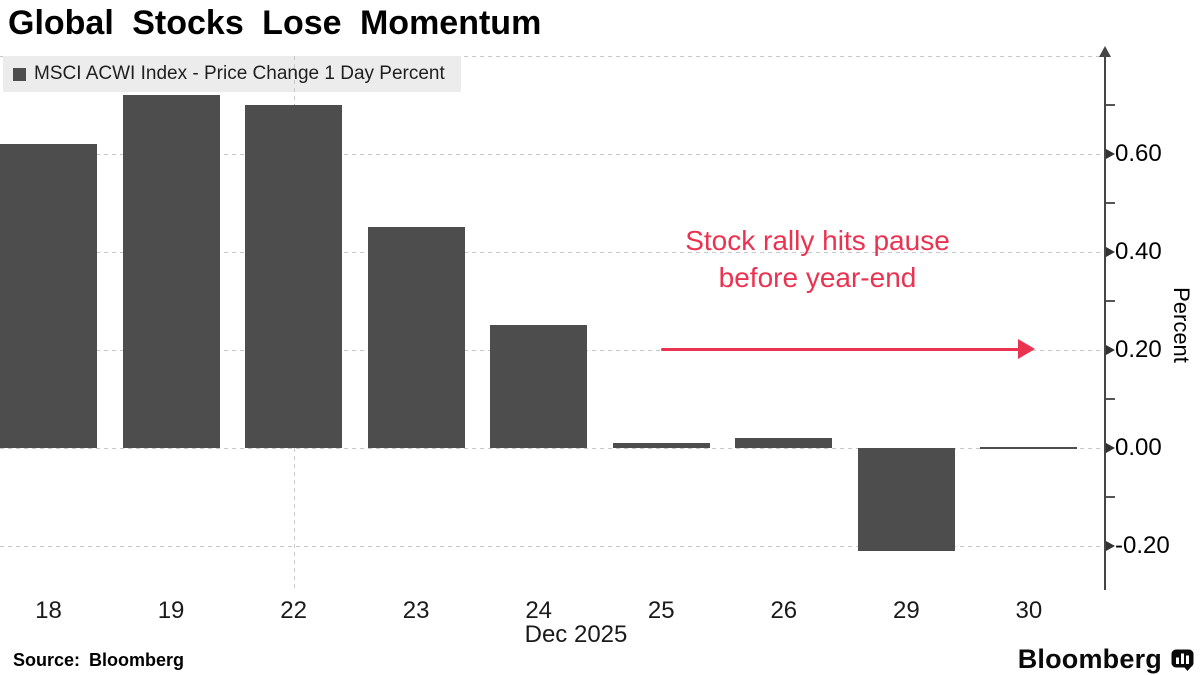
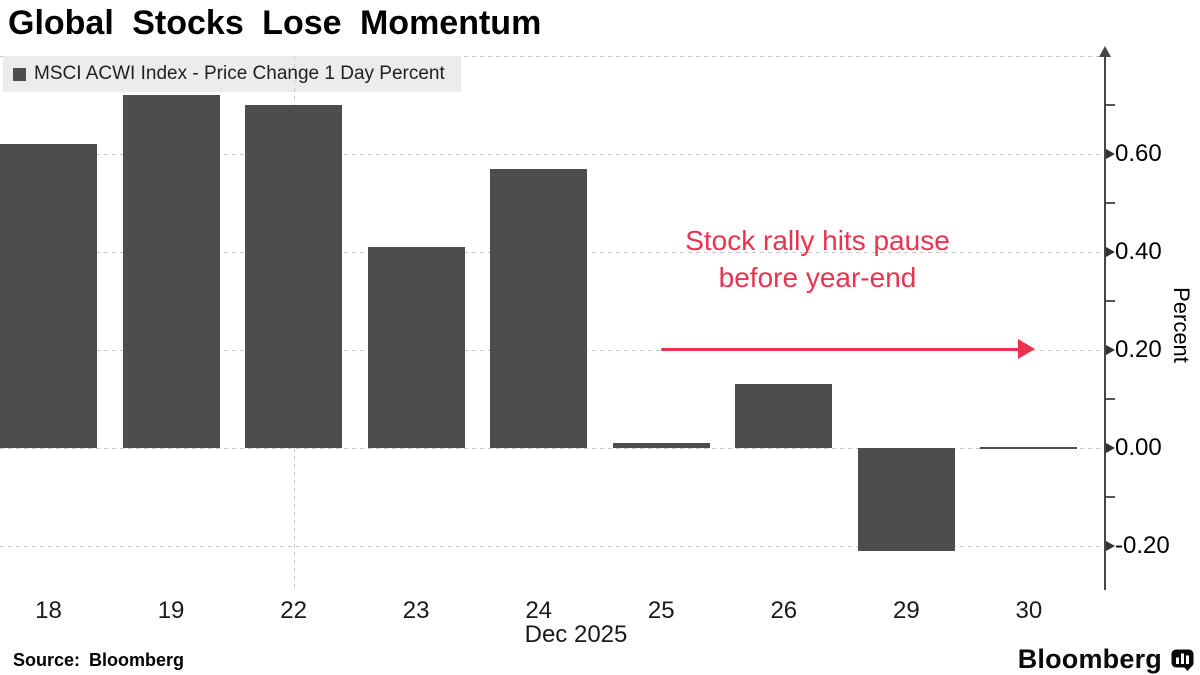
23: 0.45 -> 0.41
24: 0.25 -> 0.57
26: 0.02 -> 0.13
